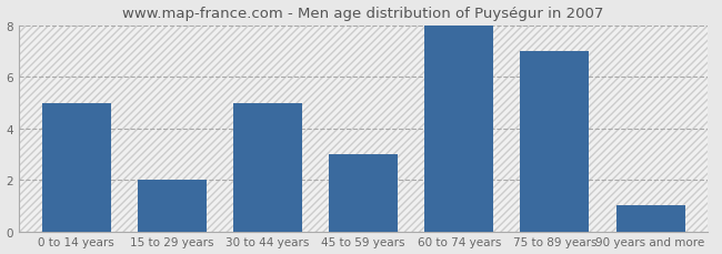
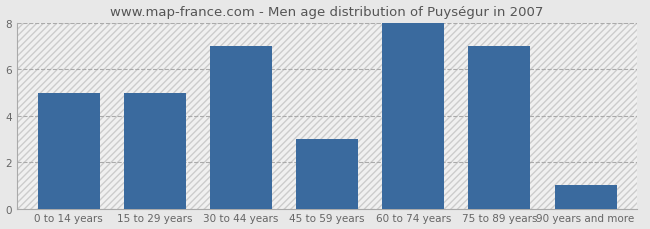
15 to 29 years: 2 -> 5
30 to 44 years: 5 -> 7
